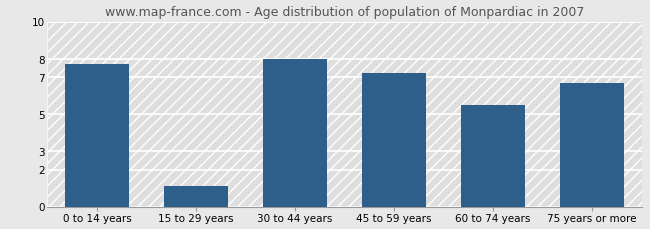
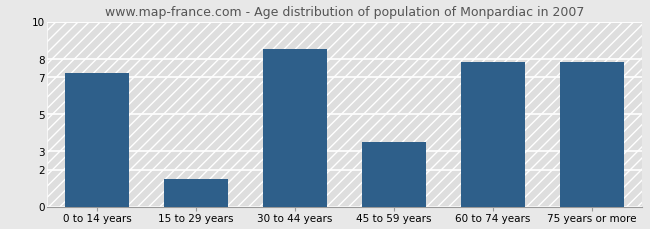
0 to 14 years: 7.7 -> 7.2
15 to 29 years: 1.1 -> 1.5
30 to 44 years: 8.0 -> 8.5
45 to 59 years: 7.2 -> 3.5
60 to 74 years: 5.5 -> 7.8
75 years or more: 6.7 -> 7.8
